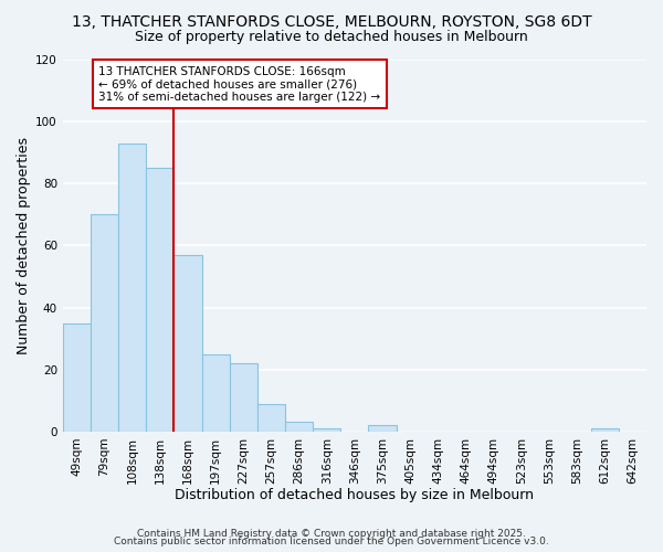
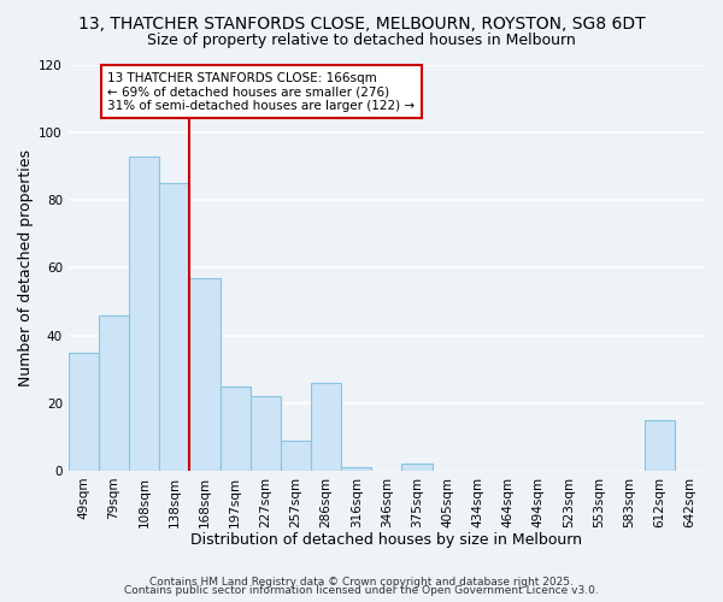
79sqm: 70 -> 46
286sqm: 3 -> 26
612sqm: 1 -> 15
